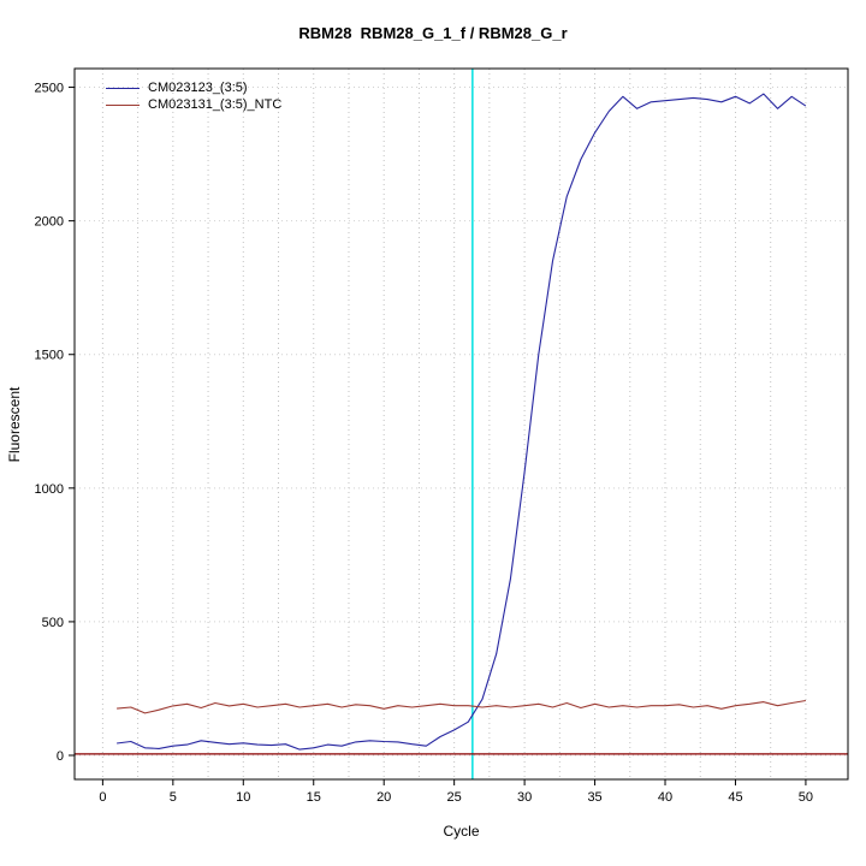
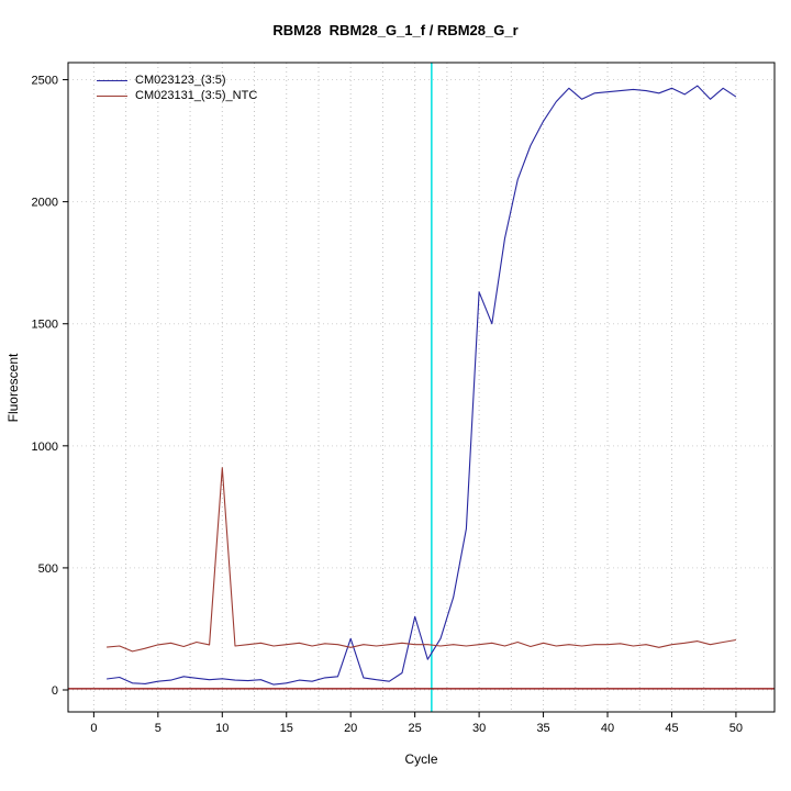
CM023131_(3:5)_NTC/10: 190 -> 910
CM023123_(3:5)/20: 50 -> 210
CM023123_(3:5)/25: 100 -> 300
CM023123_(3:5)/30: 1060 -> 1630
